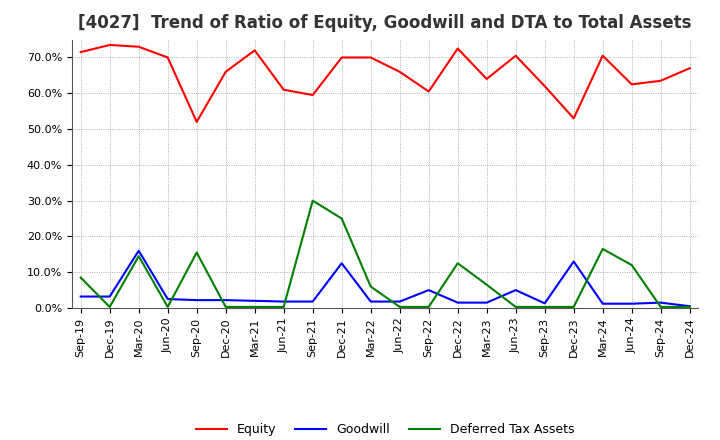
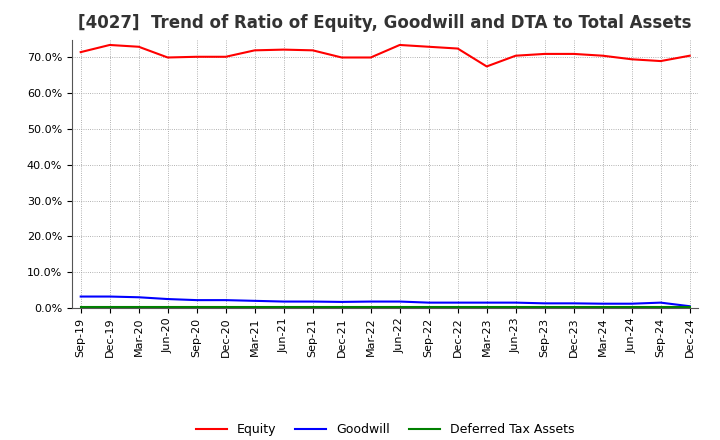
Deferred Tax Assets/Sep-19: 8.5% -> 0.3%
Goodwill/Mar-20: 16.0% -> 3.0%
Deferred Tax Assets/Mar-20: 14.5% -> 0.3%
Equity/Sep-20: 52.0% -> 70.2%
Deferred Tax Assets/Sep-20: 15.5% -> 0.3%
Equity/Dec-20: 66.0% -> 70.2%
Equity/Jun-21: 61.0% -> 72.2%
Equity/Sep-21: 59.5% -> 72.0%
Deferred Tax Assets/Sep-21: 30.0% -> 0.3%
Goodwill/Dec-21: 12.5% -> 1.7%
Deferred Tax Assets/Dec-21: 25.0% -> 0.3%
Deferred Tax Assets/Mar-22: 6.0% -> 0.3%
Equity/Jun-22: 66.0% -> 73.5%
Equity/Sep-22: 60.5% -> 73.0%
Goodwill/Sep-22: 5.0% -> 1.5%
Deferred Tax Assets/Dec-22: 12.5% -> 0.3%
Equity/Mar-23: 64.0% -> 67.5%
Deferred Tax Assets/Mar-23: 6.5% -> 0.3%
Goodwill/Jun-23: 5.0% -> 1.5%
Equity/Sep-23: 62.0% -> 71.0%
Equity/Dec-23: 53.0% -> 71.0%
Goodwill/Dec-23: 13.0% -> 1.3%
Deferred Tax Assets/Mar-24: 16.5% -> 0.3%
Equity/Jun-24: 62.5% -> 69.5%
Deferred Tax Assets/Jun-24: 12.0% -> 0.3%
Equity/Sep-24: 63.5% -> 69.0%
Equity/Dec-24: 67.0% -> 70.5%
